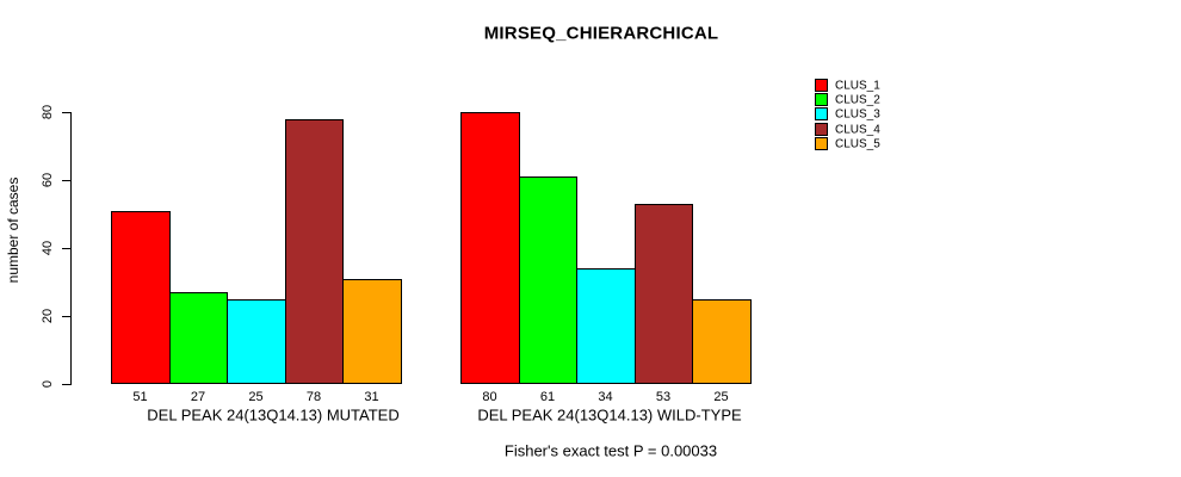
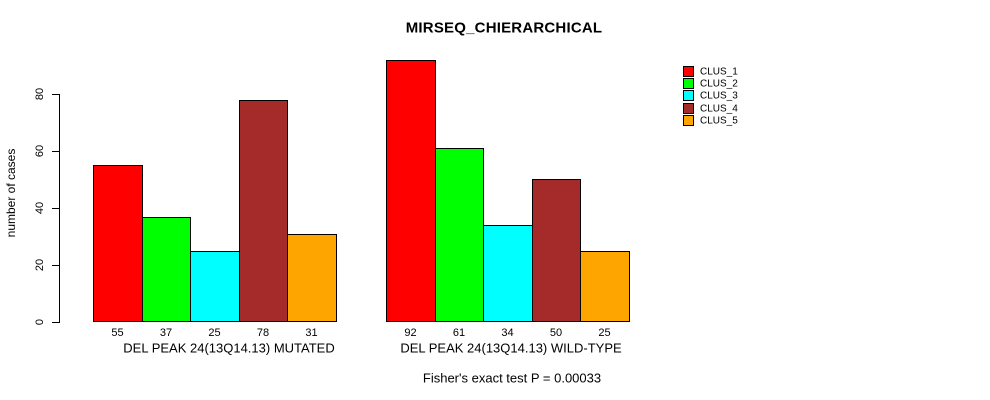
CLUS_1/DEL PEAK 24(13Q14.13) MUTATED: 51 -> 55
CLUS_2/DEL PEAK 24(13Q14.13) MUTATED: 27 -> 37
CLUS_1/DEL PEAK 24(13Q14.13) WILD-TYPE: 80 -> 92
CLUS_4/DEL PEAK 24(13Q14.13) WILD-TYPE: 53 -> 50
